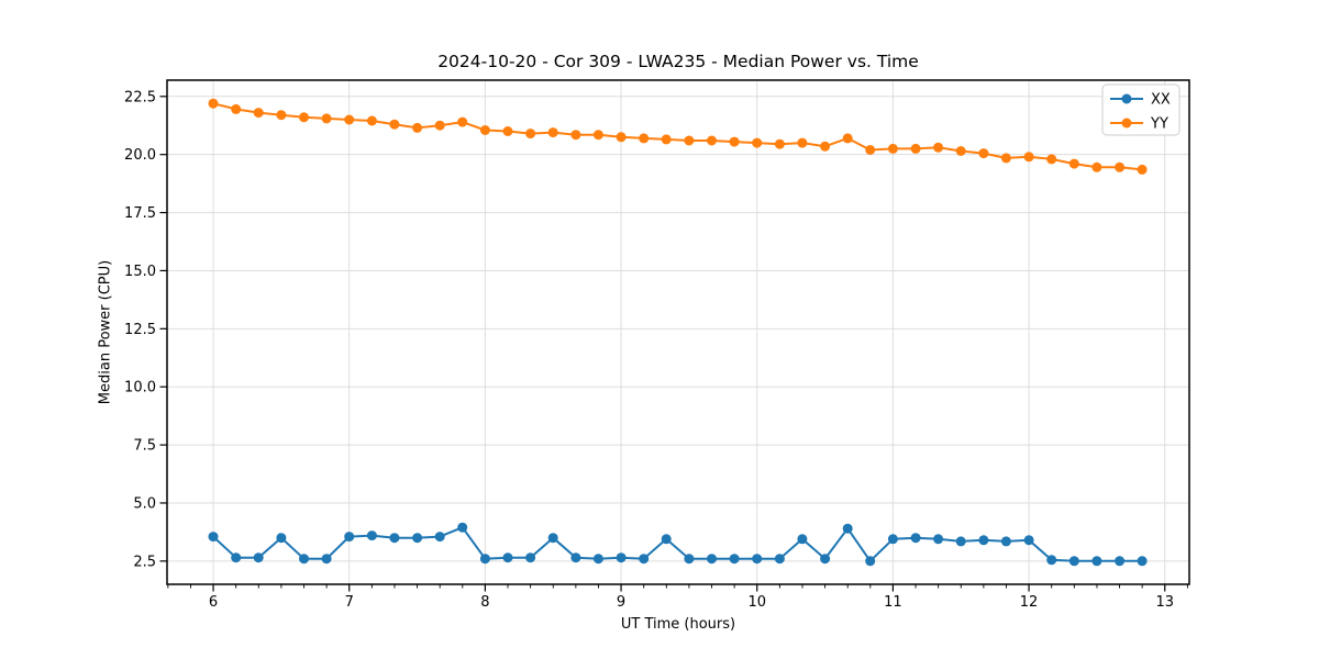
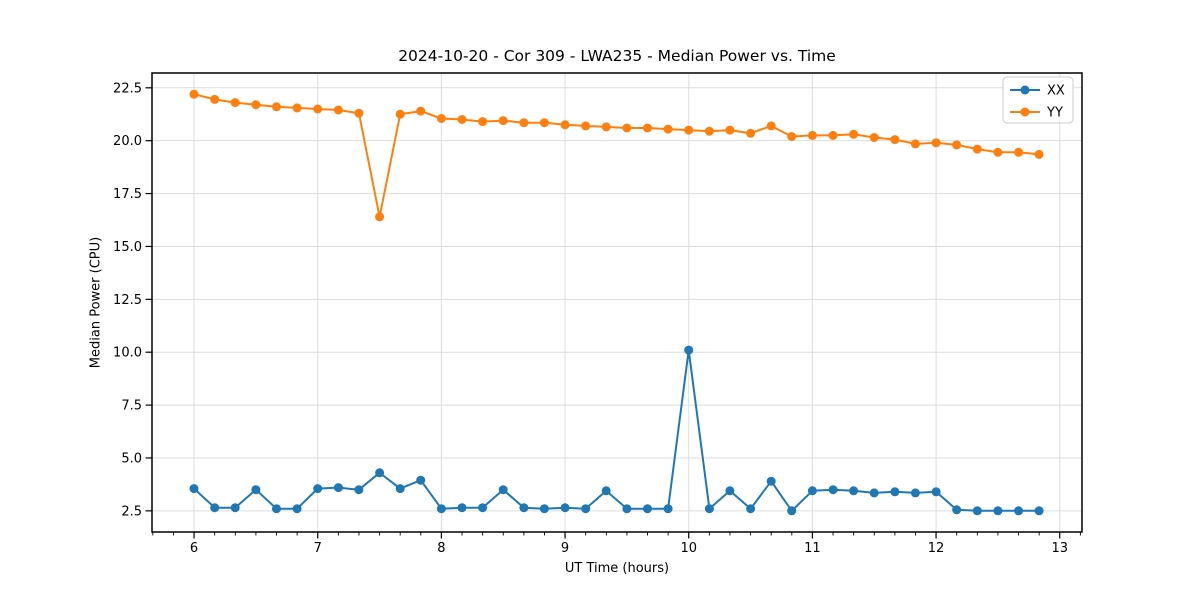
XX/7.5: 3.5 -> 4.3
YY/7.5: 21.1 -> 16.4
XX/10.0: 2.6 -> 10.1
